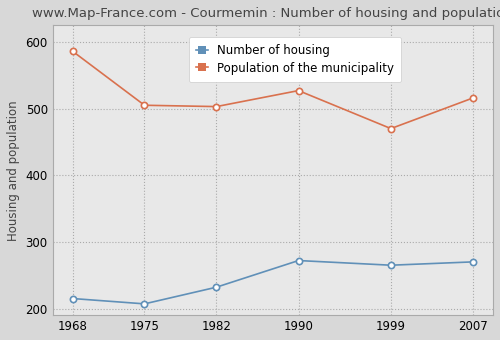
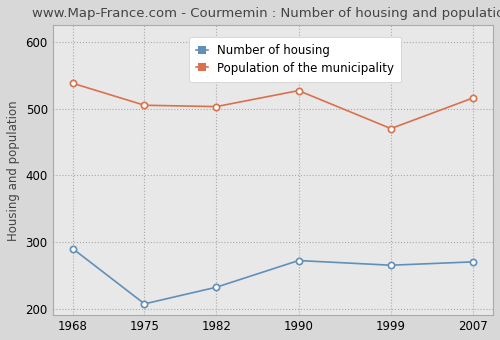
Number of housing/1968: 215 -> 290
Population of the municipality/1968: 586 -> 538
